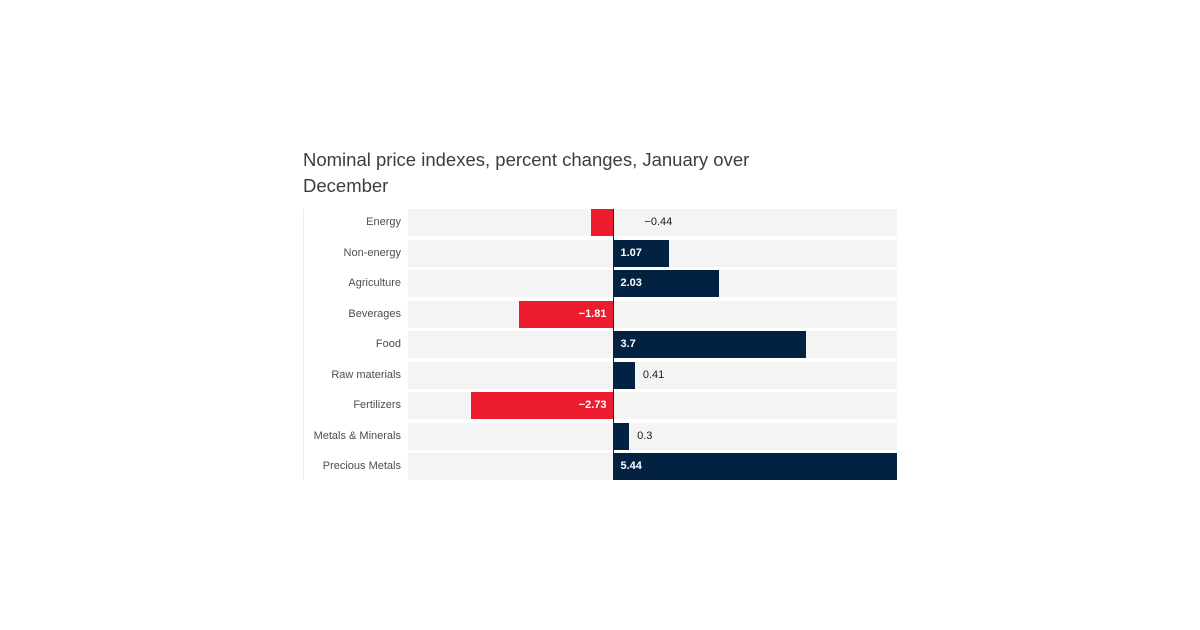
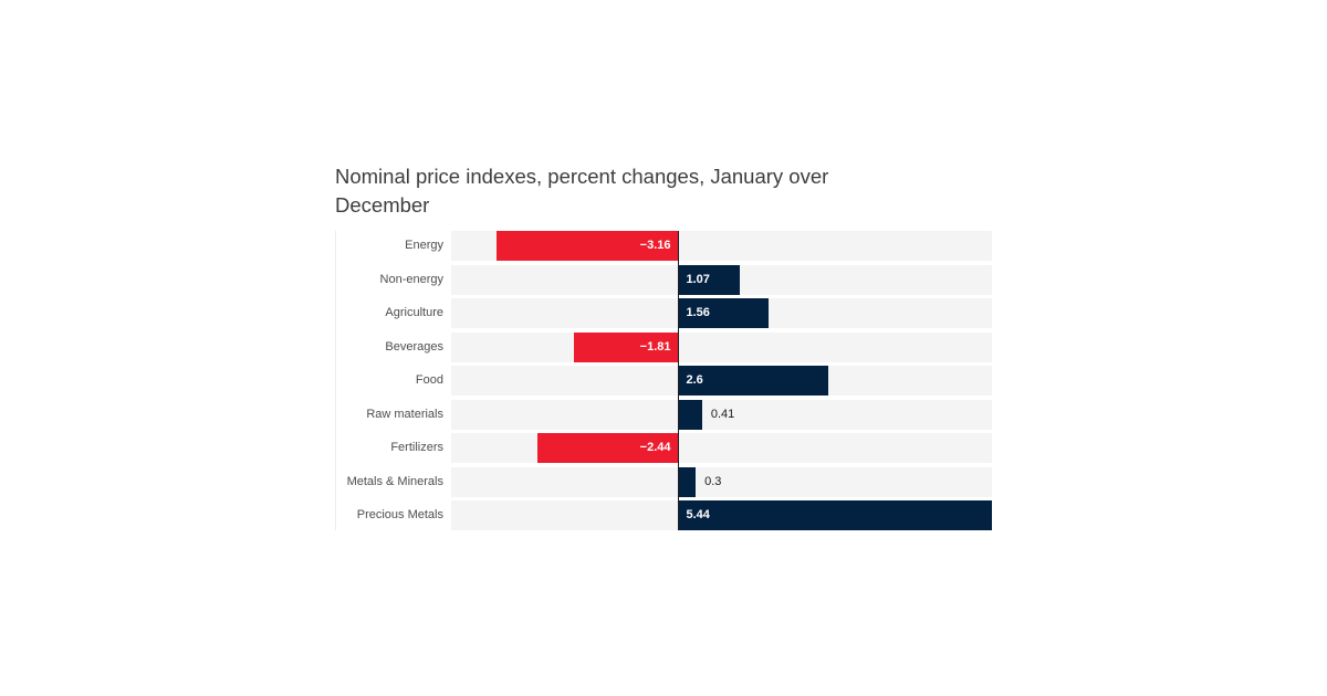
Energy: −0.44 -> −3.16
Agriculture: 2.03 -> 1.56
Food: 3.7 -> 2.6
Fertilizers: −2.73 -> −2.44
